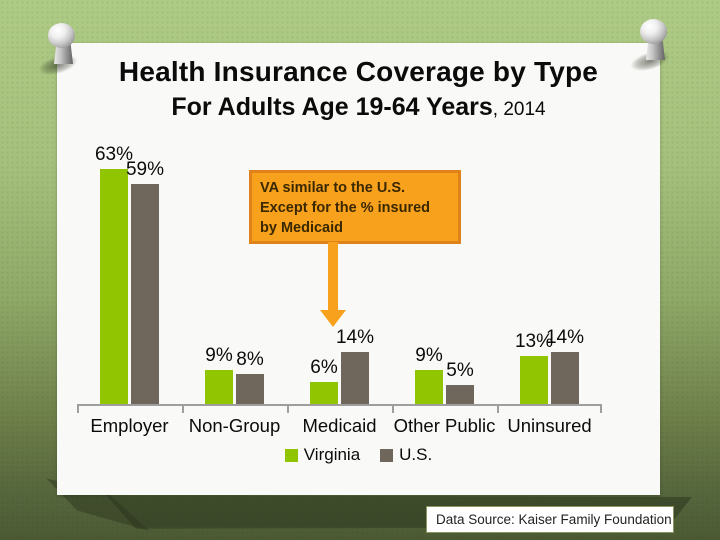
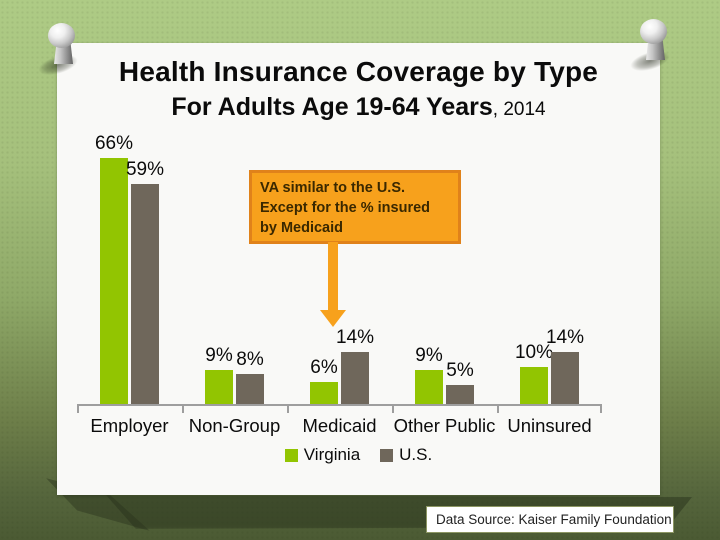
Virginia/Employer: 63% -> 66%
Virginia/Uninsured: 13% -> 10%
